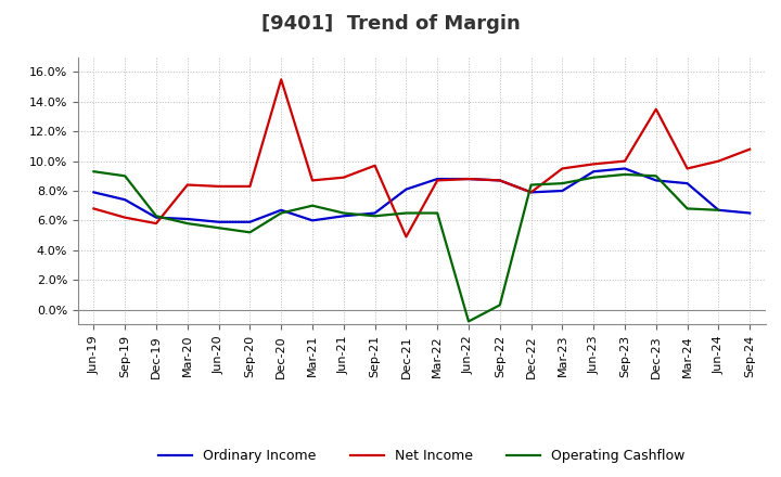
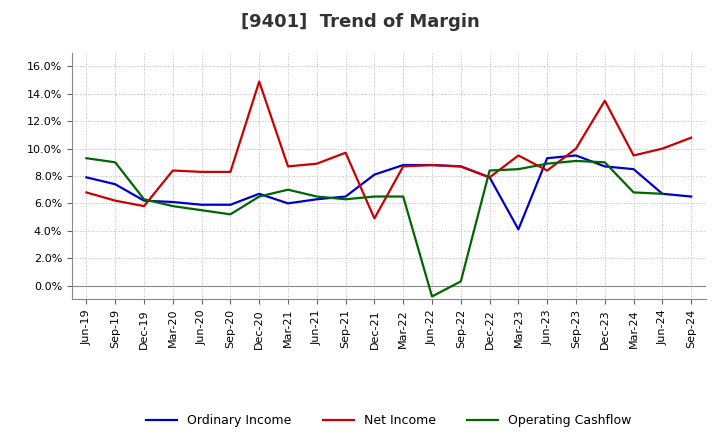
Net Income/Dec-20: 15.5% -> 14.9%
Ordinary Income/Mar-23: 8.0% -> 4.1%
Net Income/Jun-23: 9.8% -> 8.4%
